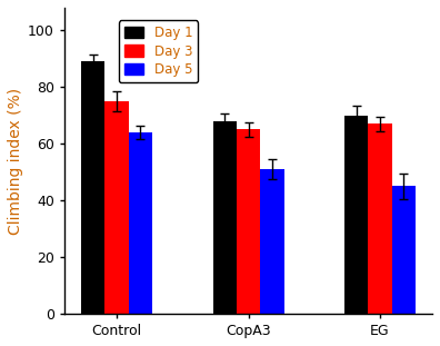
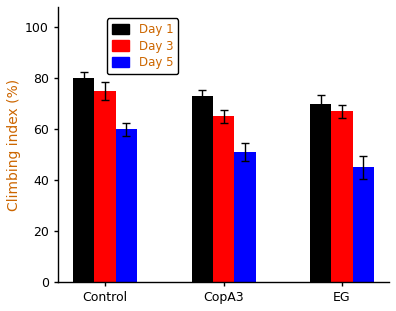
Day 1/Control: 89 -> 80
Day 5/Control: 64 -> 60
Day 1/CopA3: 68 -> 73
